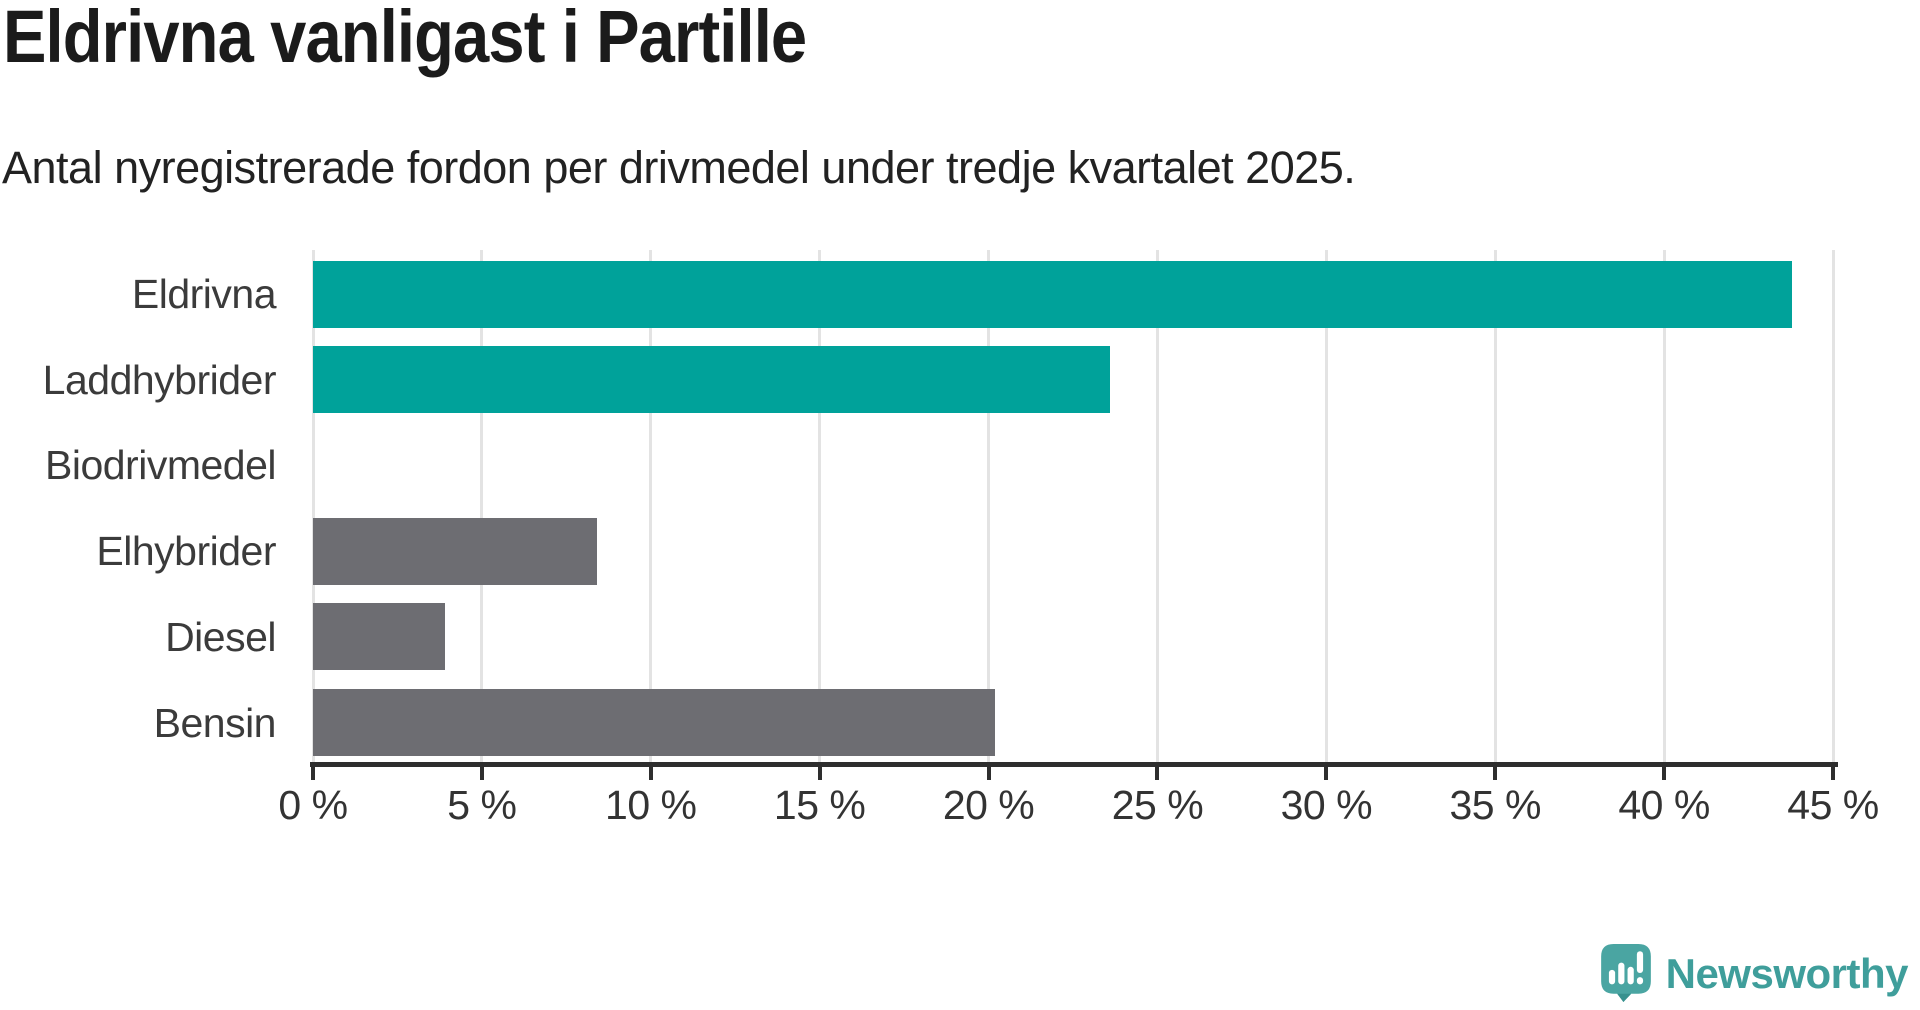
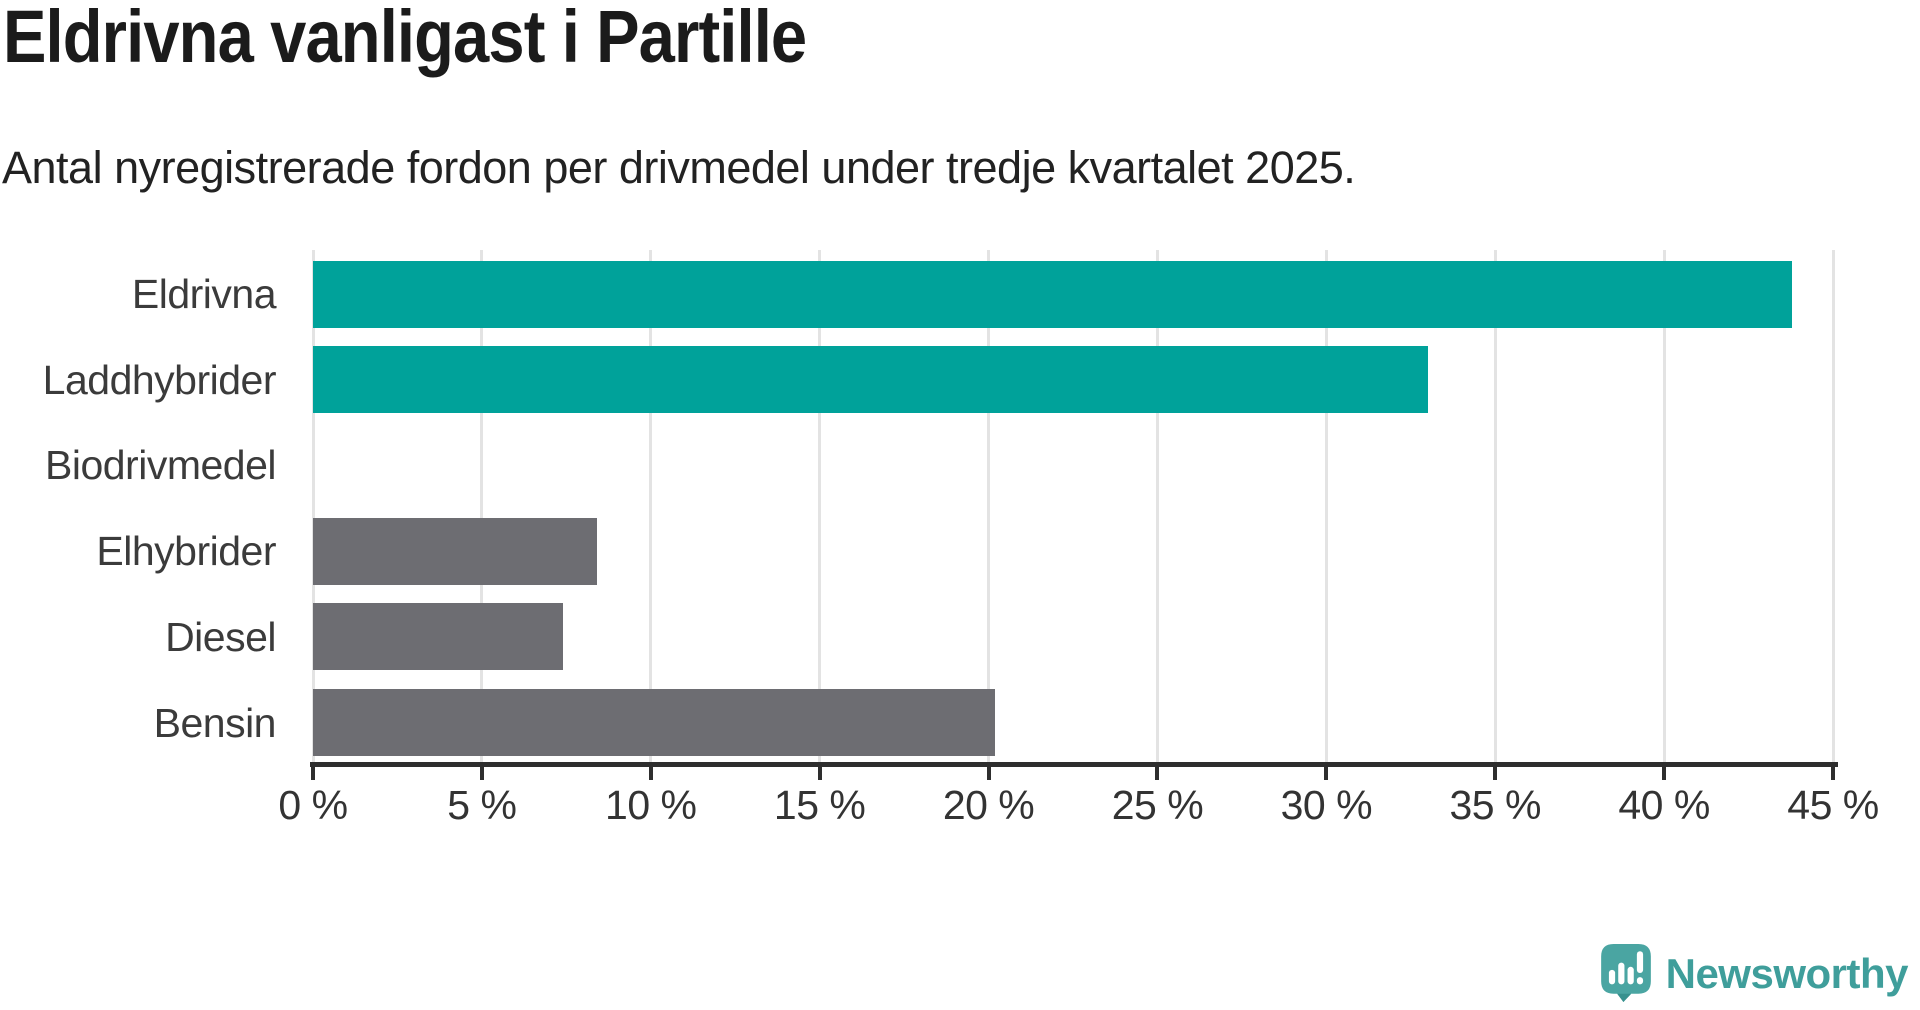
Laddhybrider: 23.6% -> 33.0%
Diesel: 3.9% -> 7.4%
